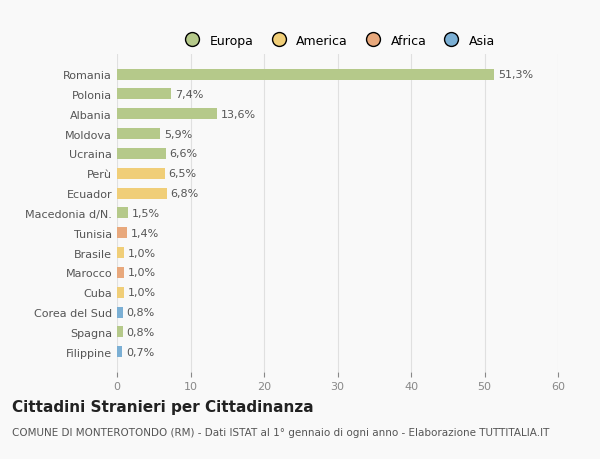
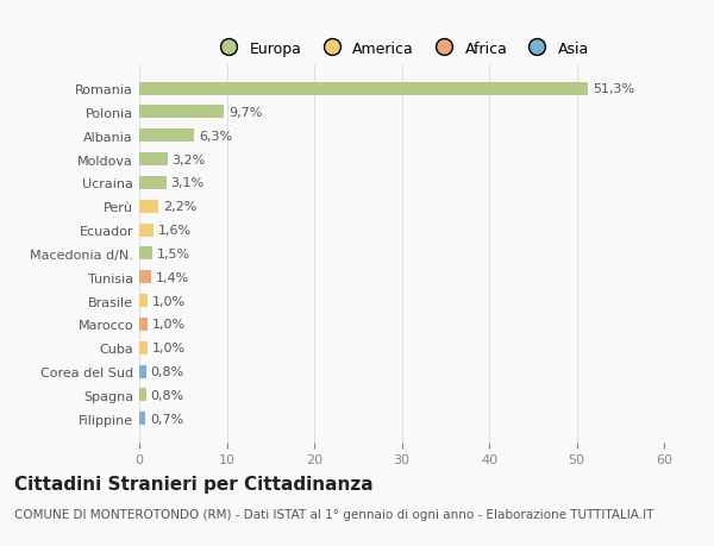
Polonia: 7,4% -> 9,7%
Albania: 13,6% -> 6,3%
Moldova: 5,9% -> 3,2%
Ucraina: 6,6% -> 3,1%
Perù: 6,5% -> 2,2%
Ecuador: 6,8% -> 1,6%
